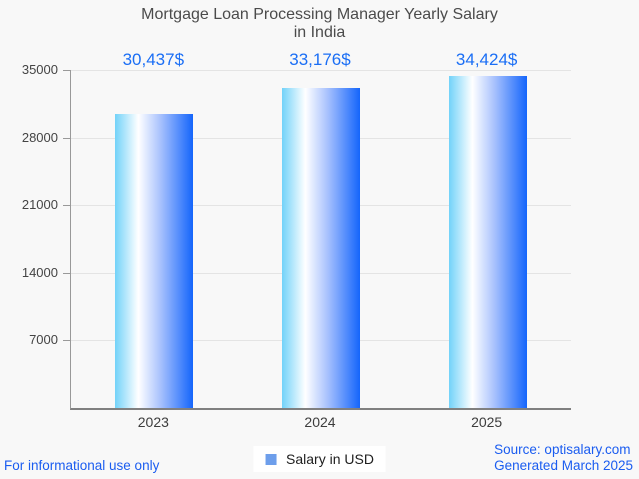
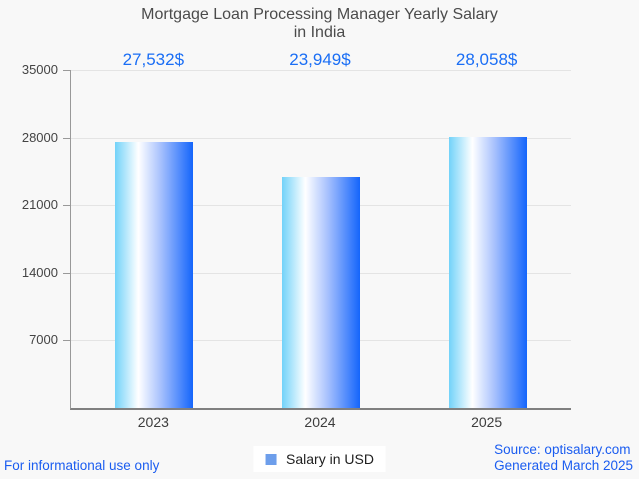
2023: 30,437 -> 27,532
2024: 33,176 -> 23,949
2025: 34,424 -> 28,058
